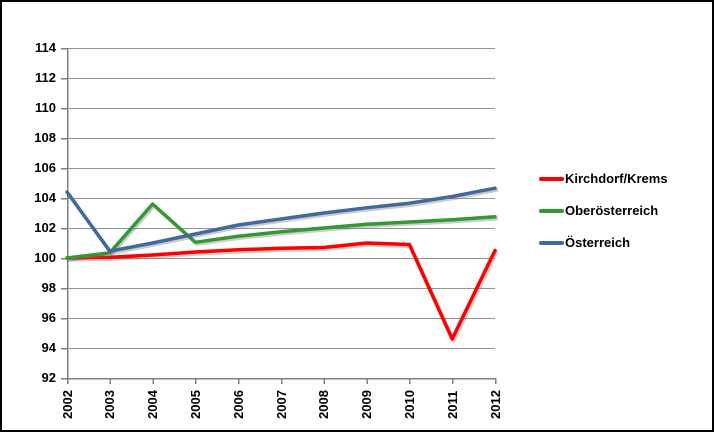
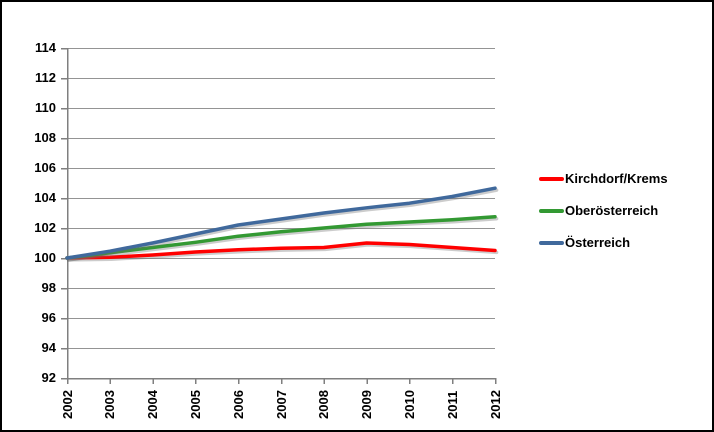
Österreich/2002: 104.4 -> 100.0
Oberösterreich/2004: 103.6 -> 100.7
Kirchdorf/Krems/2011: 94.6 -> 100.7
